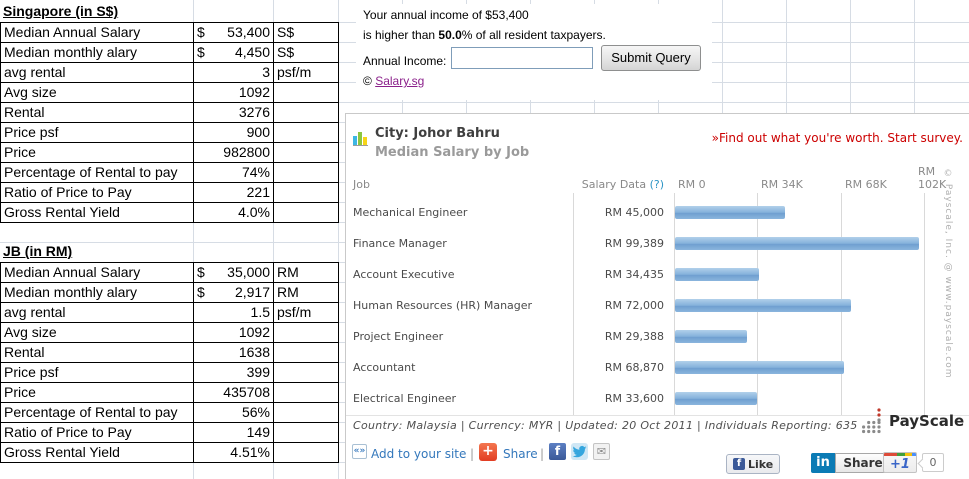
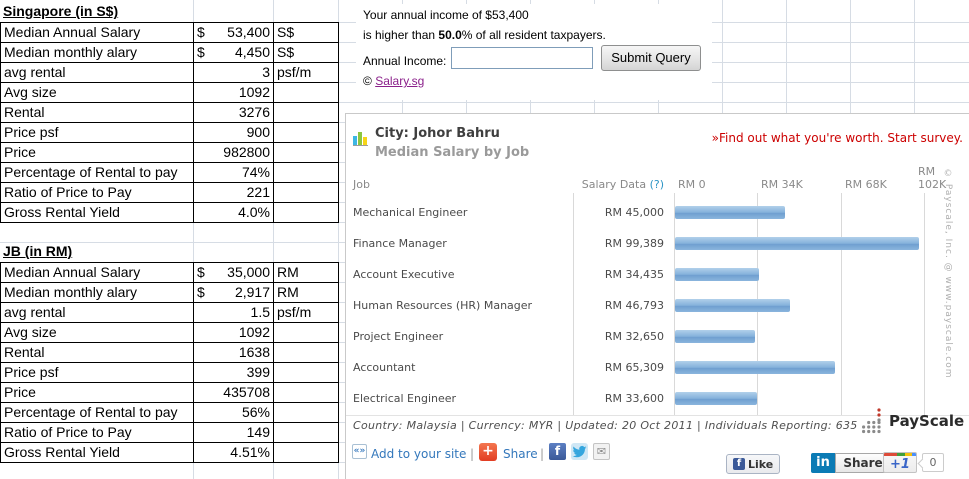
Human Resources (HR) Manager: 72,000 -> 46,793
Project Engineer: 29,388 -> 32,650
Accountant: 68,870 -> 65,309
